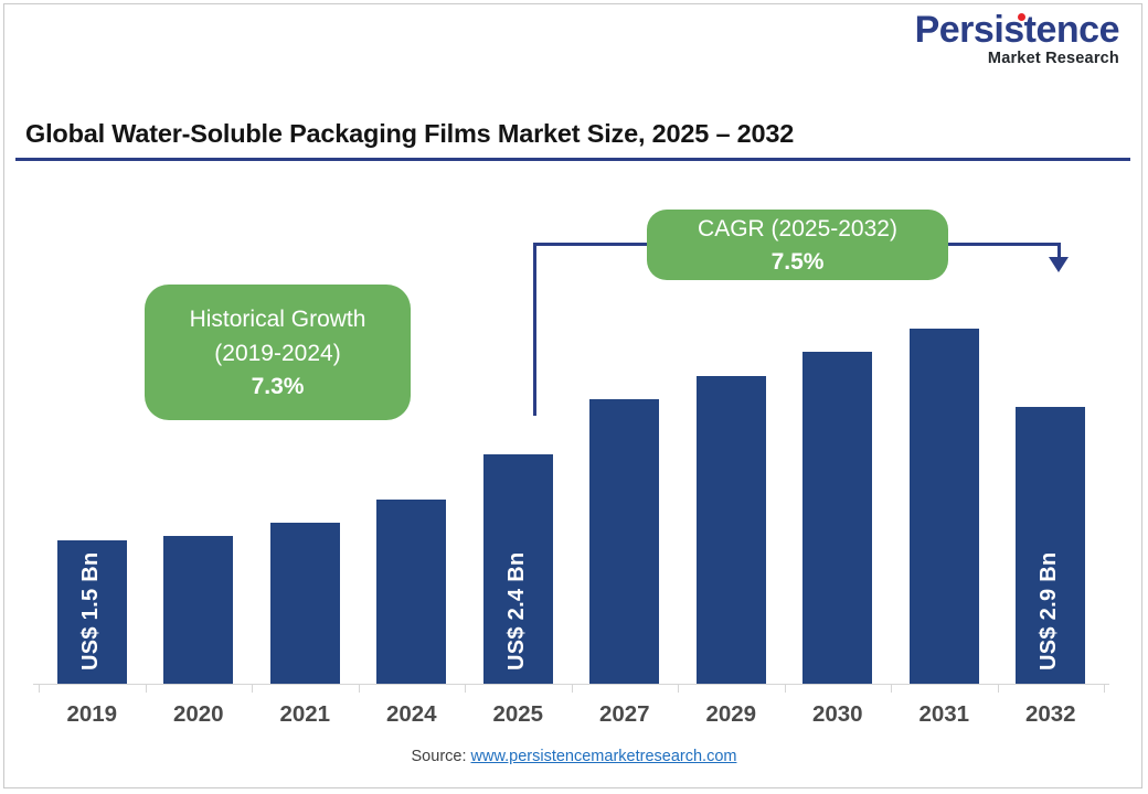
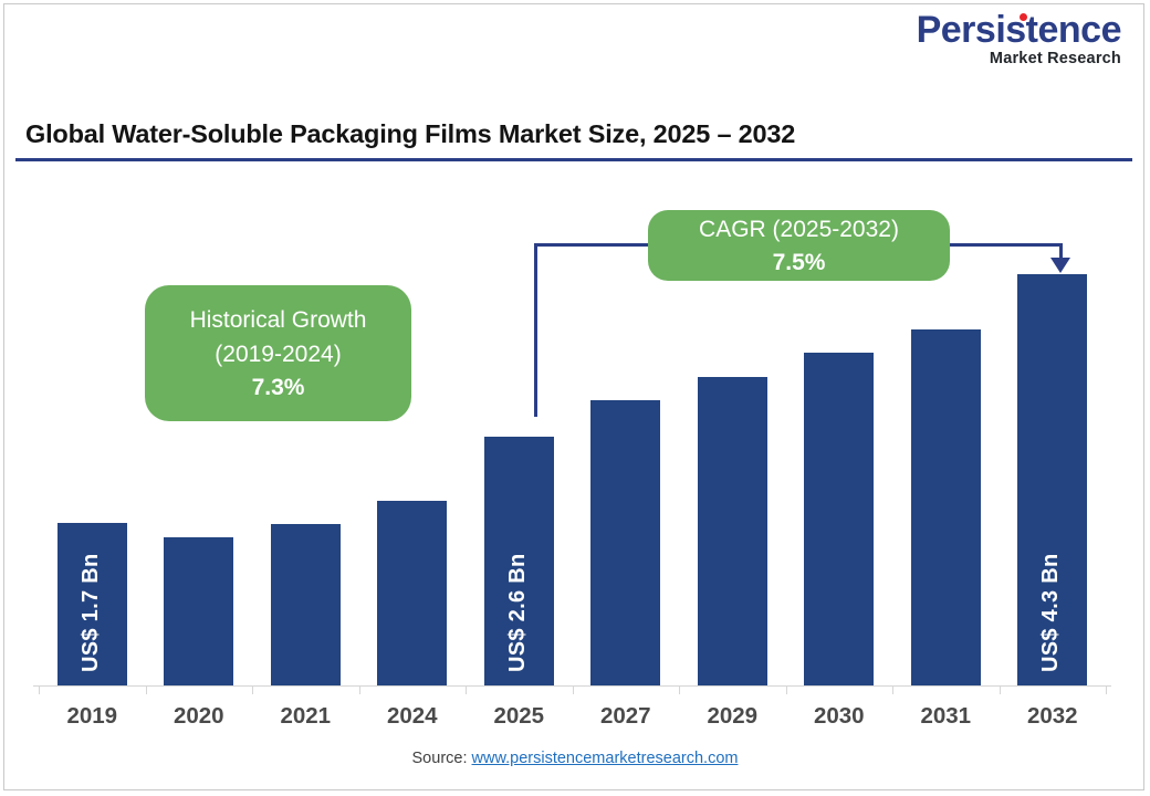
2019: 1.5 -> 1.7
2025: 2.4 -> 2.6
2032: 2.9 -> 4.3
